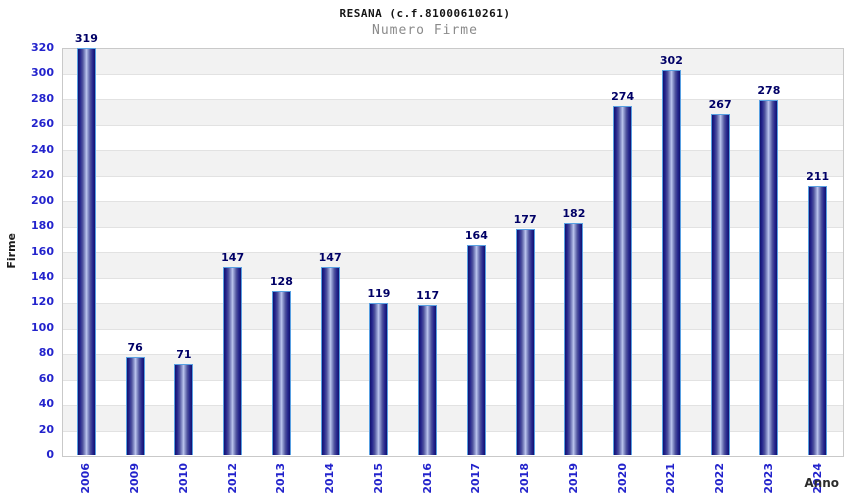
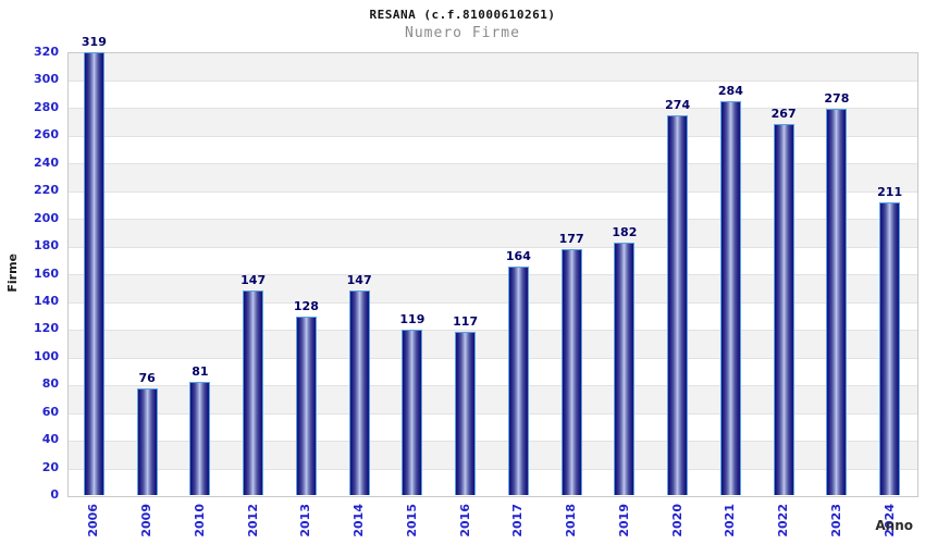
2010: 71 -> 81
2021: 302 -> 284
